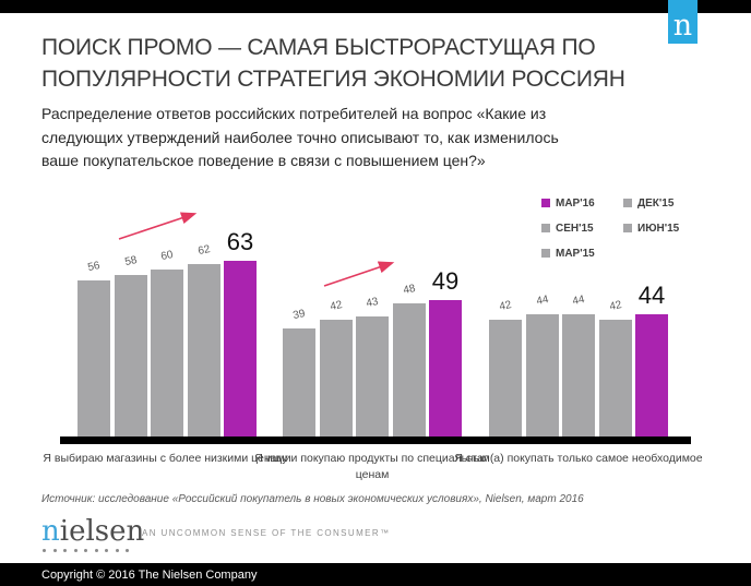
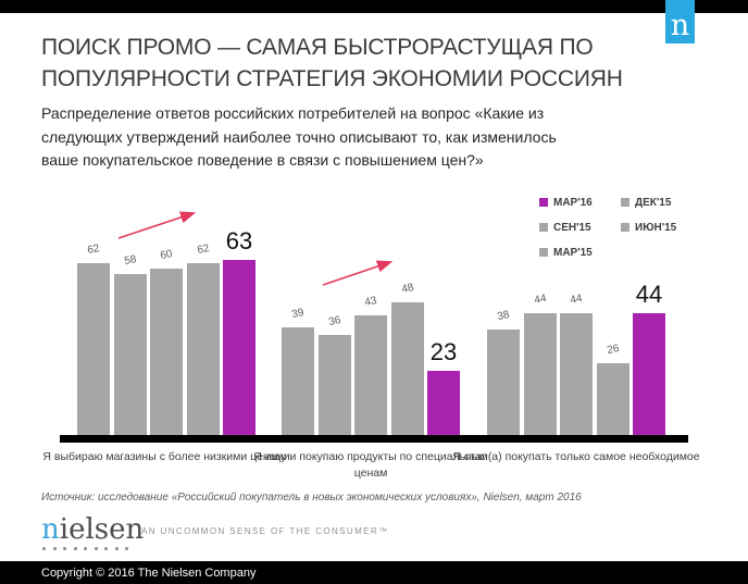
МАР'15/Я выбираю магазины с более низкими ценами: 56 -> 62
ИЮН'15/Я ищу и покупаю продукты по специальным ценам: 42 -> 36
МАР'16/Я ищу и покупаю продукты по специальным ценам: 49 -> 23
МАР'15/Я стал(а) покупать только самое необходимое: 42 -> 38
ДЕК'15/Я стал(а) покупать только самое необходимое: 42 -> 26
